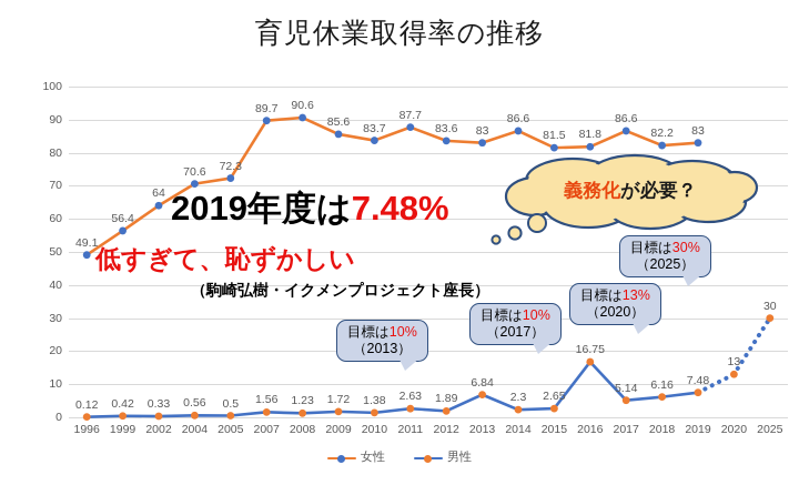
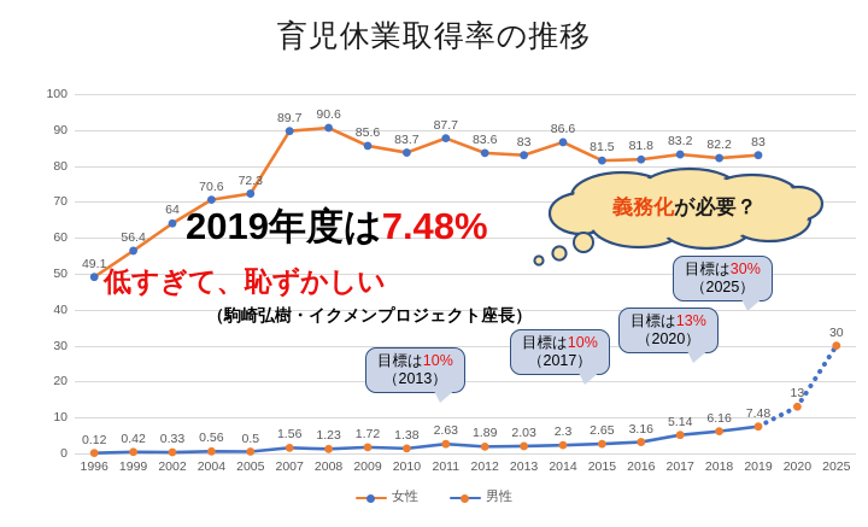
男性/2013: 6.84 -> 2.03
男性/2016: 16.75 -> 3.16
女性/2017: 86.6 -> 83.2
